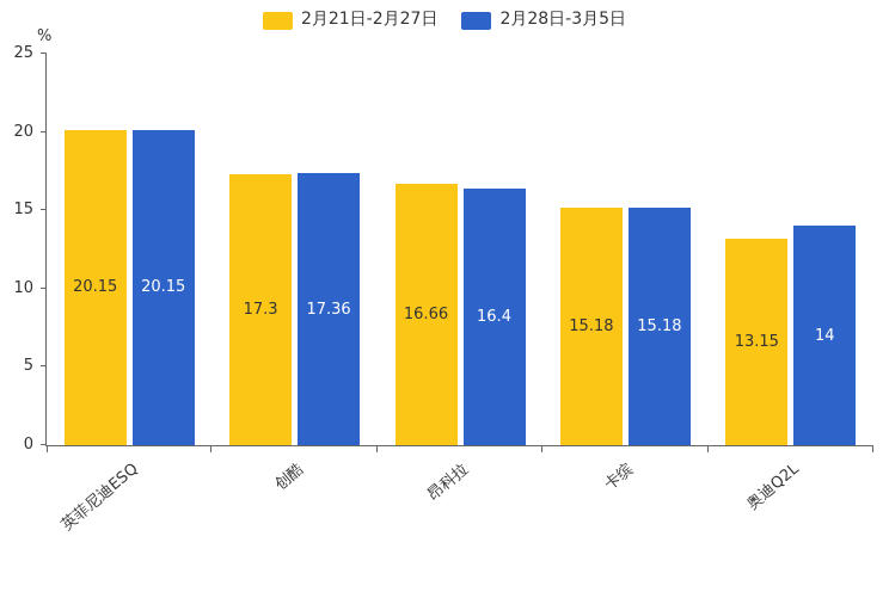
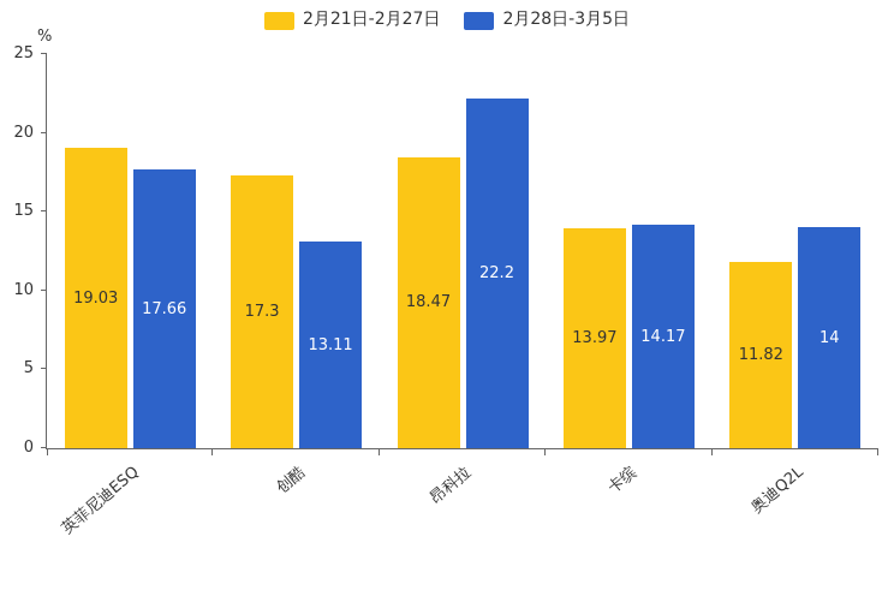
2月21日-2月27日/英菲尼迪ESQ: 20.15 -> 19.03
2月28日-3月5日/英菲尼迪ESQ: 20.15 -> 17.66
2月28日-3月5日/创酷: 17.36 -> 13.11
2月21日-2月27日/昂科拉: 16.66 -> 18.47
2月28日-3月5日/昂科拉: 16.4 -> 22.2
2月21日-2月27日/卡缤: 15.18 -> 13.97
2月28日-3月5日/卡缤: 15.18 -> 14.17
2月21日-2月27日/奥迪Q2L: 13.15 -> 11.82
